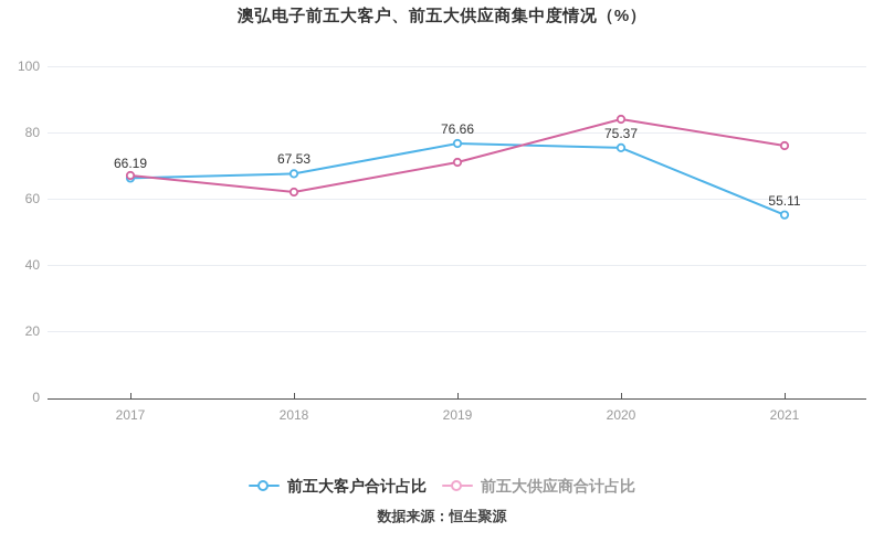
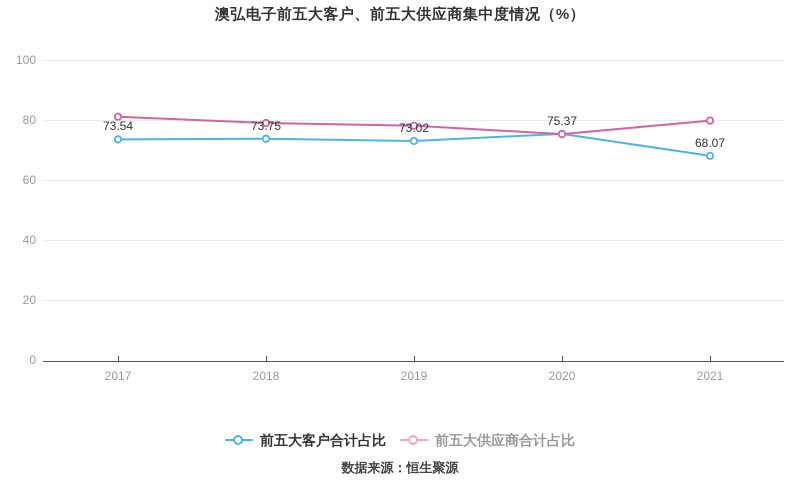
前五大客户合计占比/2017: 66.19 -> 73.54
前五大供应商合计占比/2017: 67 -> 81
前五大客户合计占比/2018: 67.53 -> 73.75
前五大供应商合计占比/2018: 62 -> 79
前五大客户合计占比/2019: 76.66 -> 73.02
前五大供应商合计占比/2019: 71 -> 78
前五大供应商合计占比/2020: 84 -> 75
前五大客户合计占比/2021: 55.11 -> 68.07
前五大供应商合计占比/2021: 76 -> 80
